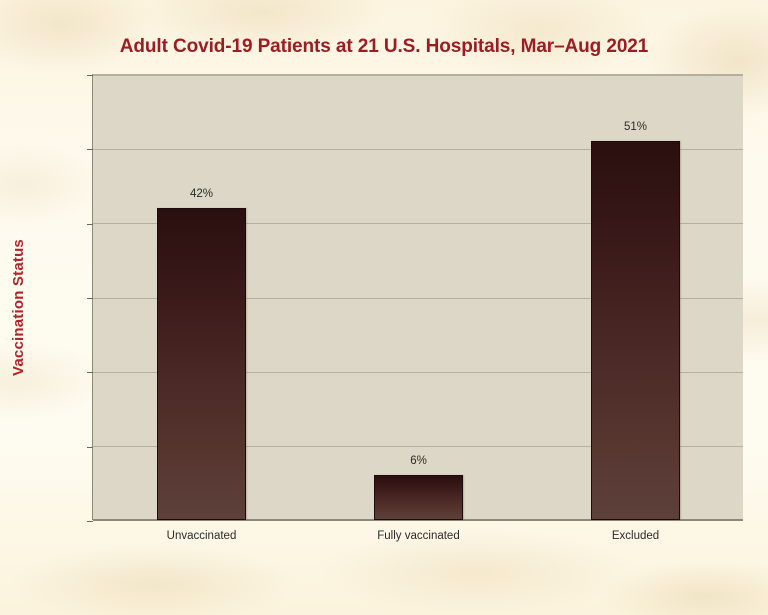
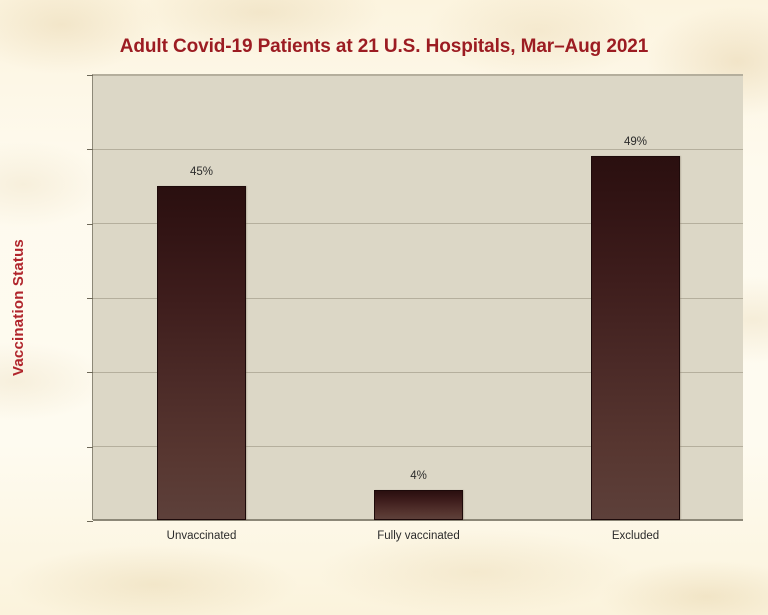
Unvaccinated: 42% -> 45%
Fully vaccinated: 6% -> 4%
Excluded: 51% -> 49%
